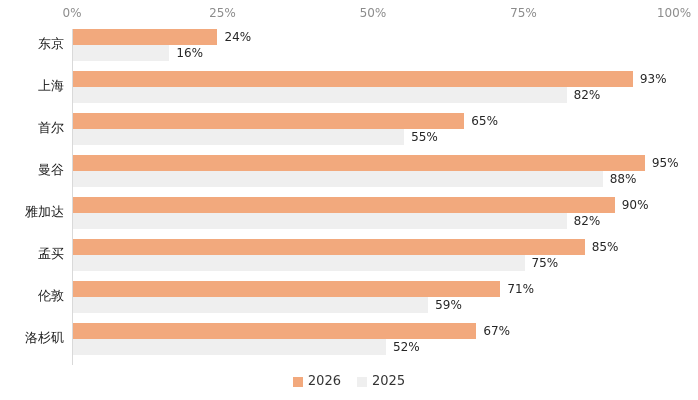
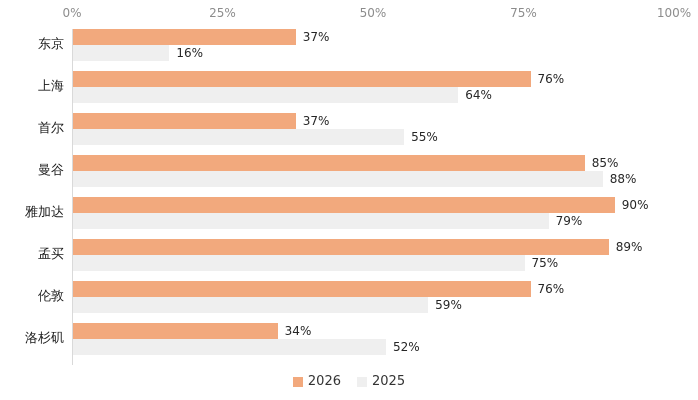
2026/东京: 24% -> 37%
2026/上海: 93% -> 76%
2025/上海: 82% -> 64%
2026/首尔: 65% -> 37%
2026/曼谷: 95% -> 85%
2025/雅加达: 82% -> 79%
2026/孟买: 85% -> 89%
2026/伦敦: 71% -> 76%
2026/洛杉矶: 67% -> 34%
